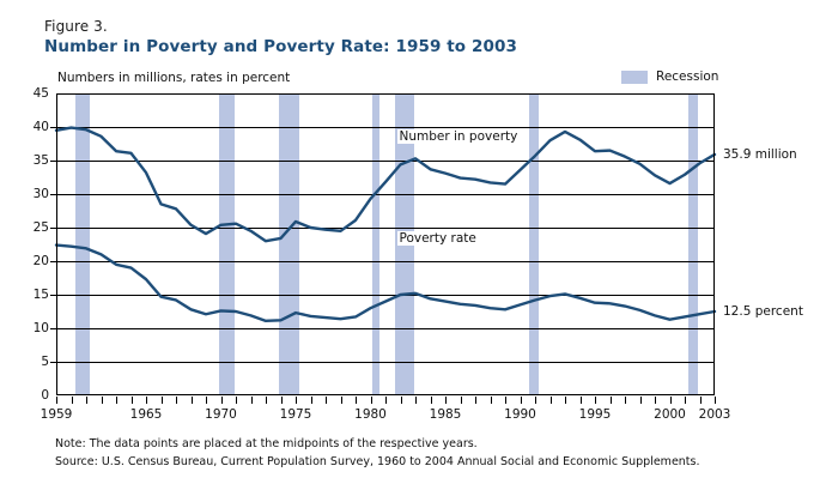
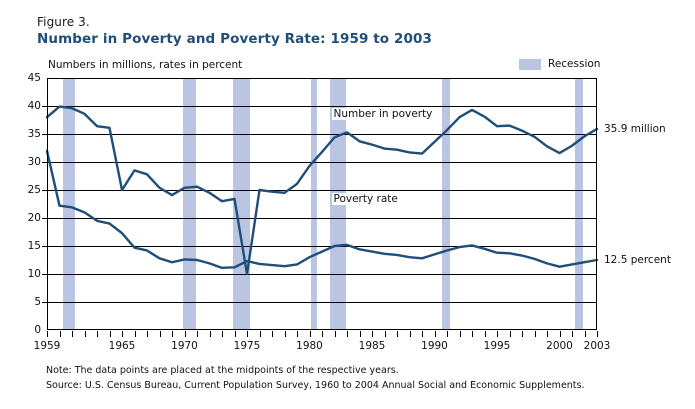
Number in poverty/1959: 40 -> 38
Poverty rate/1959: 22 -> 32
Number in poverty/1965: 33 -> 25
Number in poverty/1975: 26 -> 10
